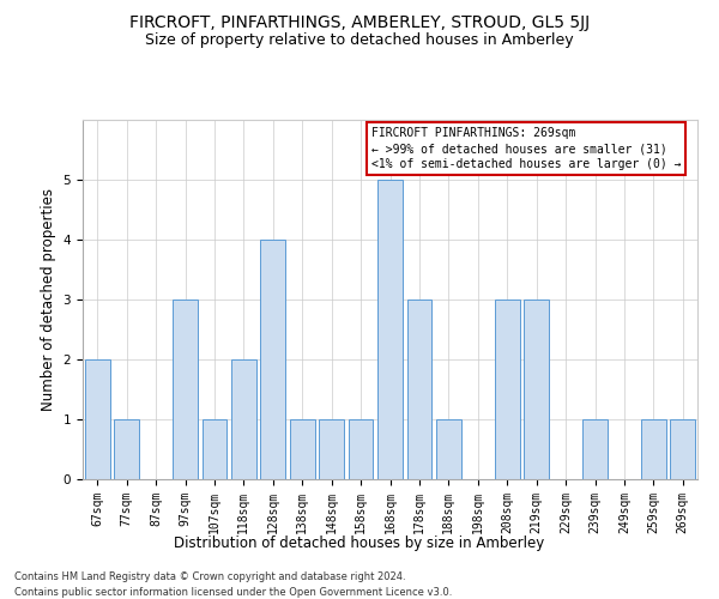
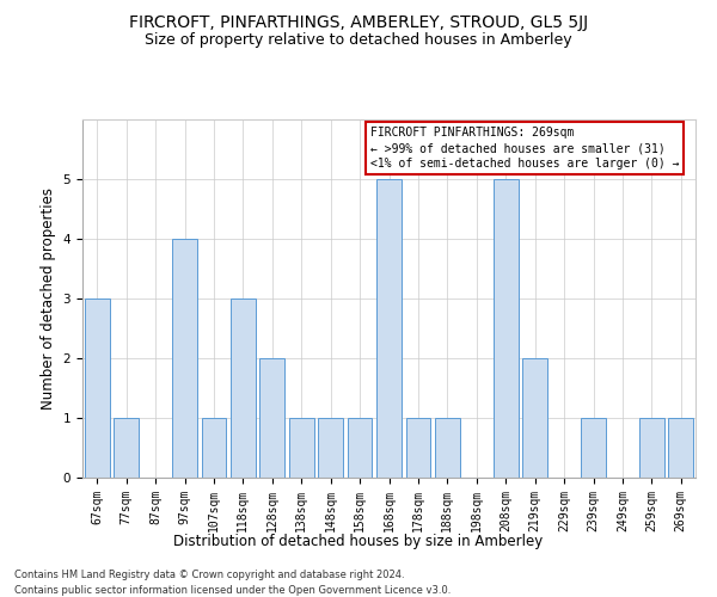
67sqm: 2 -> 3
97sqm: 3 -> 4
118sqm: 2 -> 3
128sqm: 4 -> 2
178sqm: 3 -> 1
208sqm: 3 -> 5
219sqm: 3 -> 2
